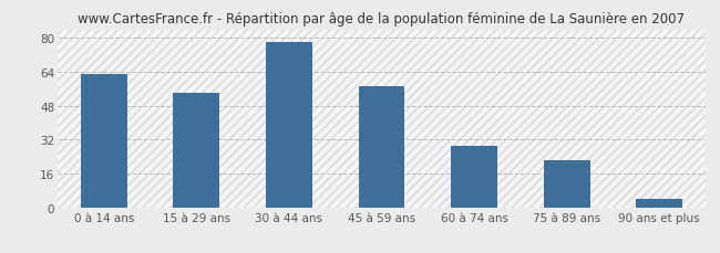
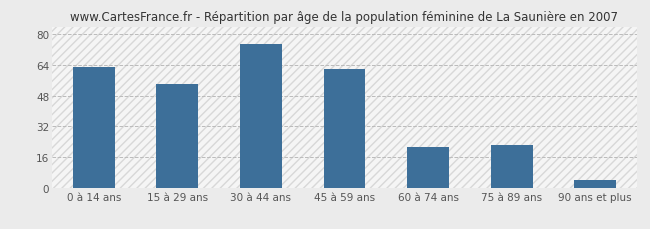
30 à 44 ans: 78 -> 75
45 à 59 ans: 57 -> 62
60 à 74 ans: 29 -> 21
